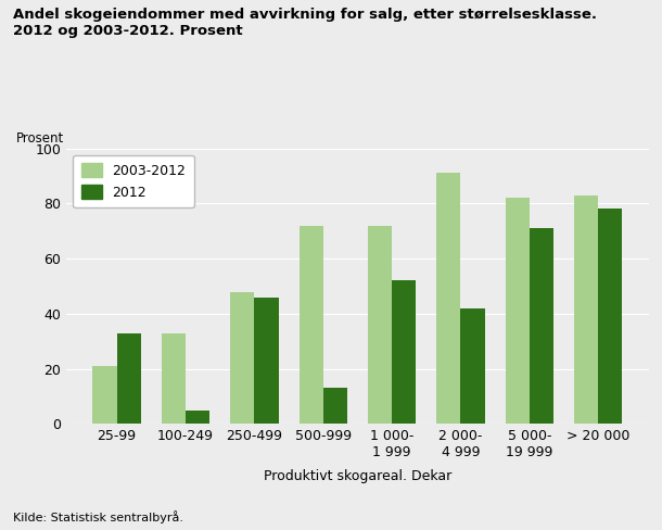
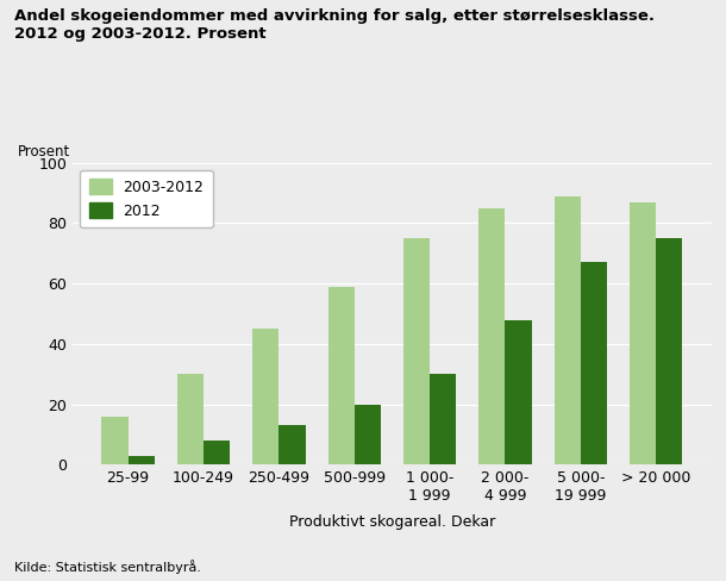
2003-2012/25-99: 21 -> 16
2012/25-99: 33 -> 3
2003-2012/100-249: 33 -> 30
2012/100-249: 5 -> 8
2003-2012/250-499: 48 -> 45
2012/250-499: 46 -> 13
2003-2012/500-999: 72 -> 59
2012/500-999: 13 -> 20
2003-2012/1 000- 1 999: 72 -> 75
2012/1 000- 1 999: 52 -> 30
2003-2012/2 000- 4 999: 91 -> 85
2012/2 000- 4 999: 42 -> 48
2003-2012/5 000- 19 999: 82 -> 89
2012/5 000- 19 999: 71 -> 67
2003-2012/> 20 000: 83 -> 87
2012/> 20 000: 78 -> 75
